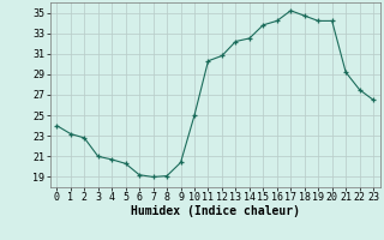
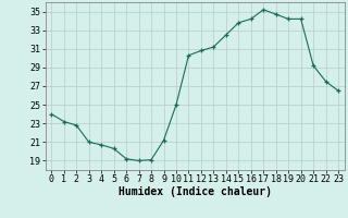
9: 20.4 -> 21.2
13: 32.2 -> 31.2
